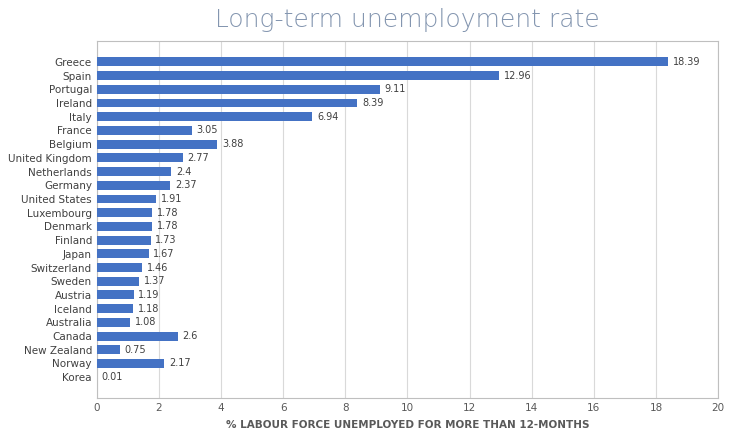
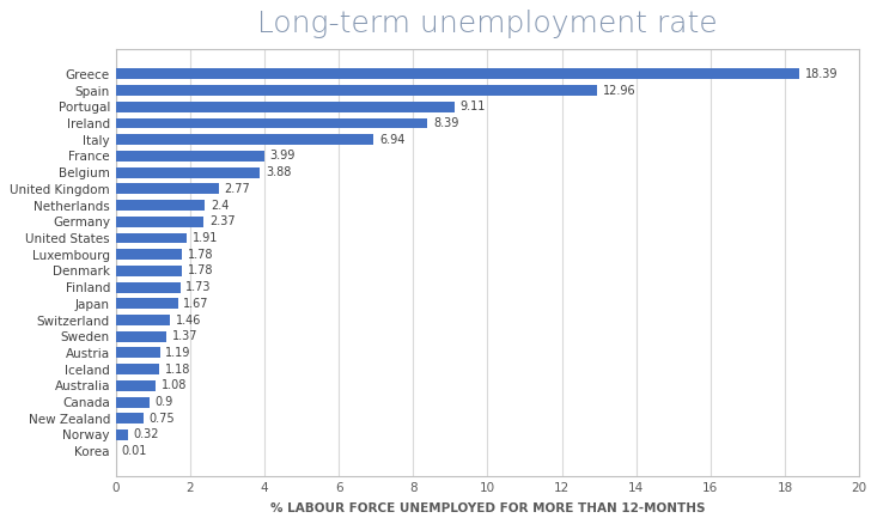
France: 3.05 -> 3.99
Canada: 2.6 -> 0.9
Norway: 2.17 -> 0.32
